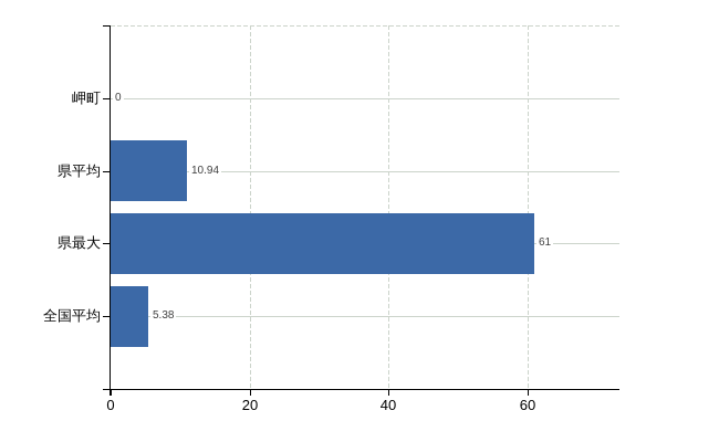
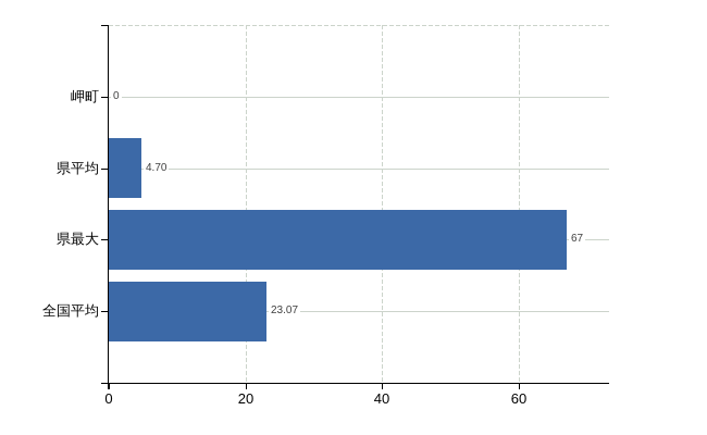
県平均: 10.94 -> 4.70
県最大: 61 -> 67
全国平均: 5.38 -> 23.07
